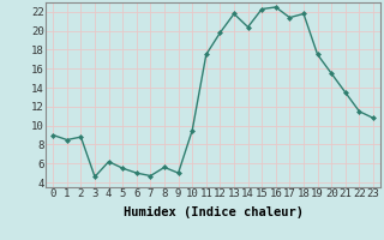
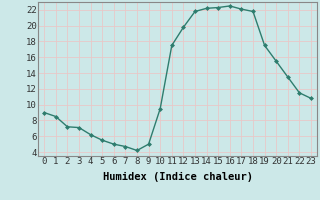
2: 8.8 -> 7.2
3: 4.6 -> 7.1
8: 5.6 -> 4.2
14: 20.4 -> 22.2
17: 21.4 -> 22.1
